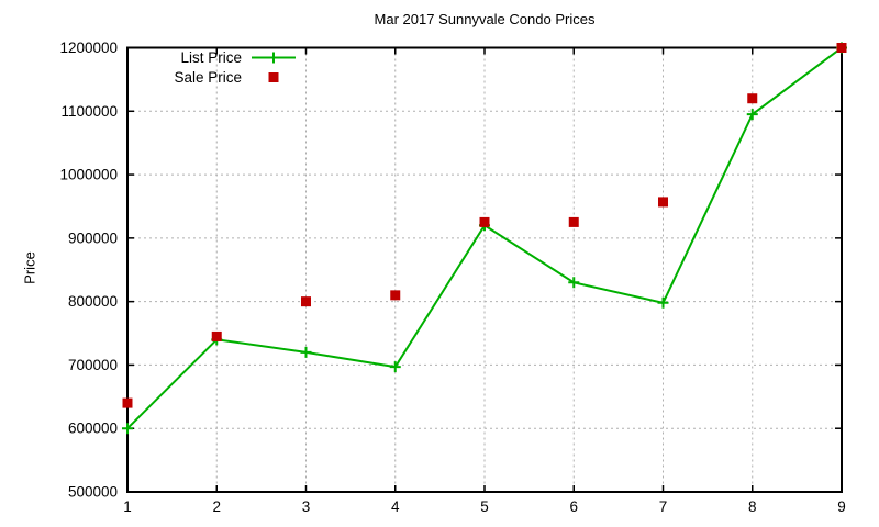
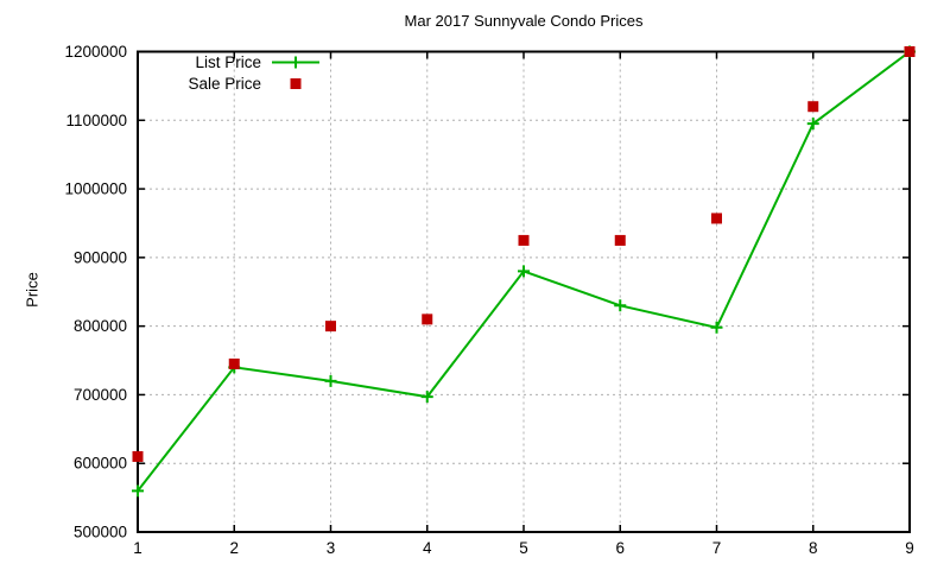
List Price/1: 600000 -> 560000
Sale Price/1: 640000 -> 610000
List Price/5: 920000 -> 880000
